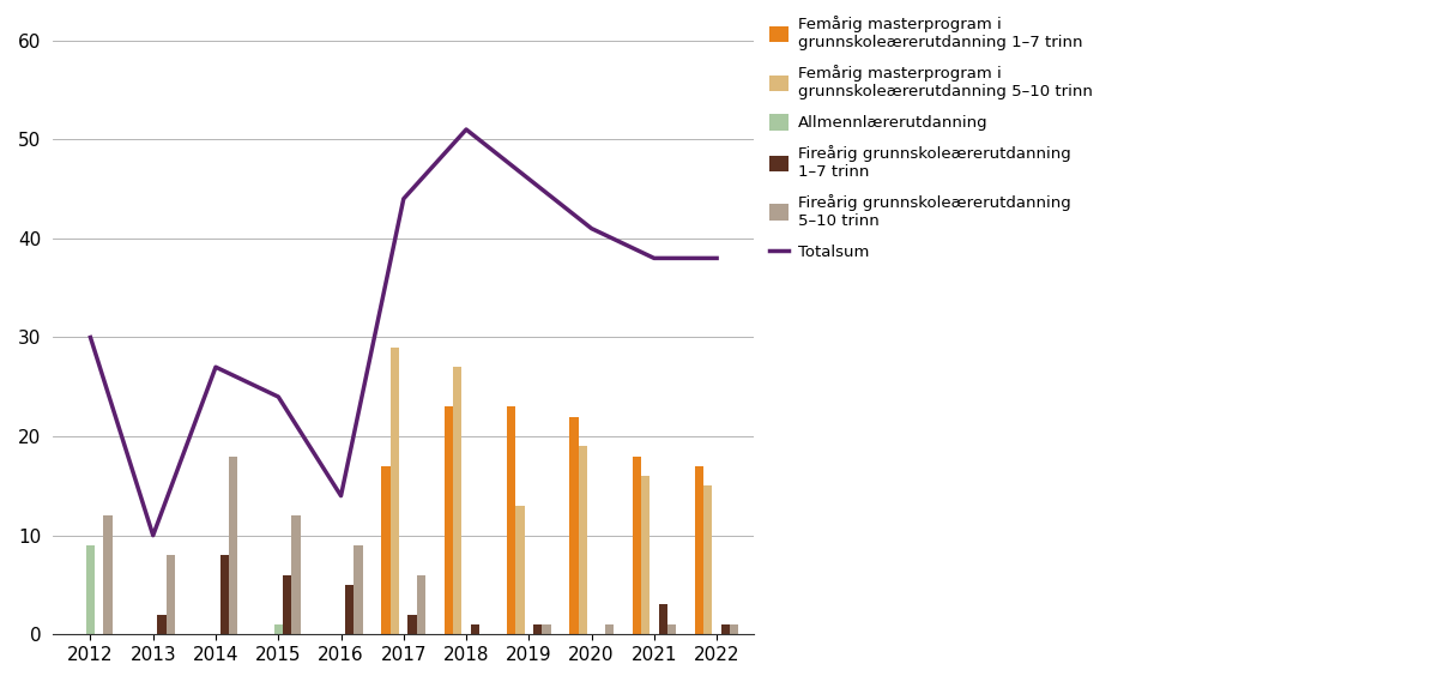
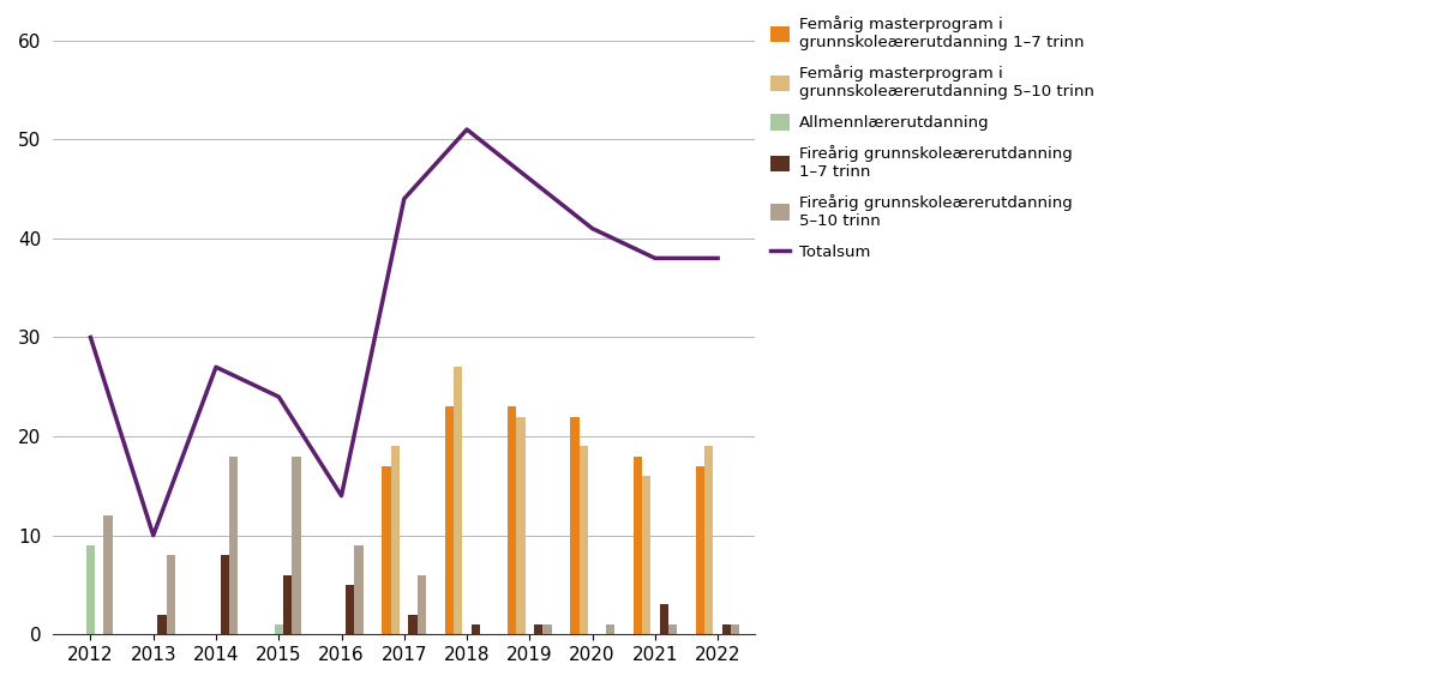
Fireårig grunnskoleærerutdanning 5–10 trinn/2015: 12 -> 18
Femårig masterprogram i grunnskoleærerutdanning 5–10 trinn/2017: 29 -> 19
Femårig masterprogram i grunnskoleærerutdanning 5–10 trinn/2019: 13 -> 22
Femårig masterprogram i grunnskoleærerutdanning 5–10 trinn/2022: 15 -> 19
